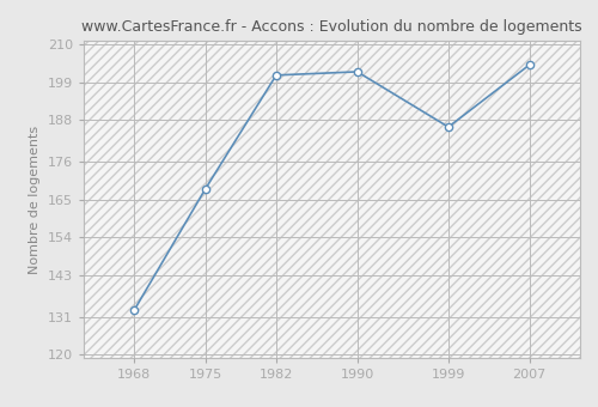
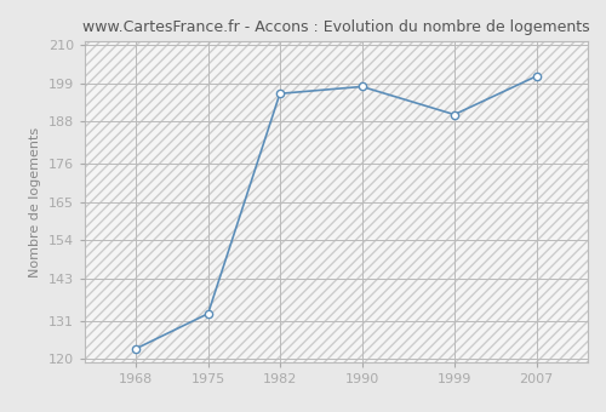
1968: 133 -> 123
1975: 168 -> 133
1982: 201 -> 196
1990: 202 -> 198
1999: 186 -> 190
2007: 204 -> 201
